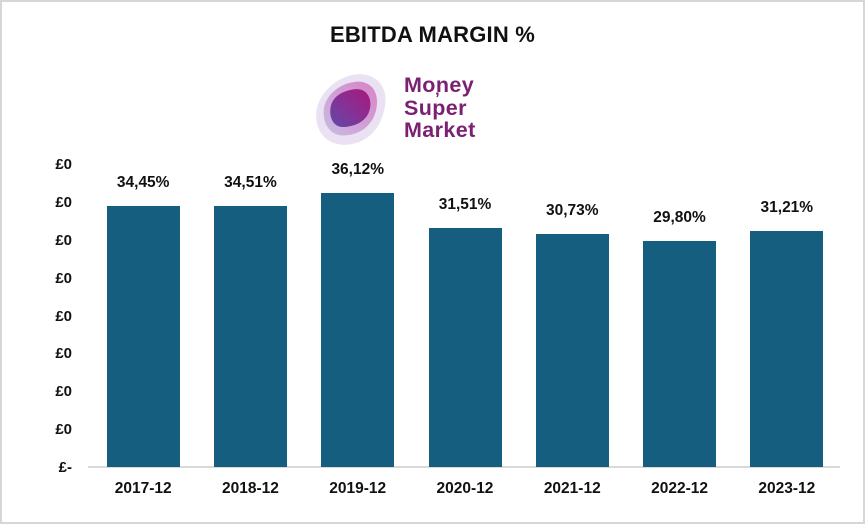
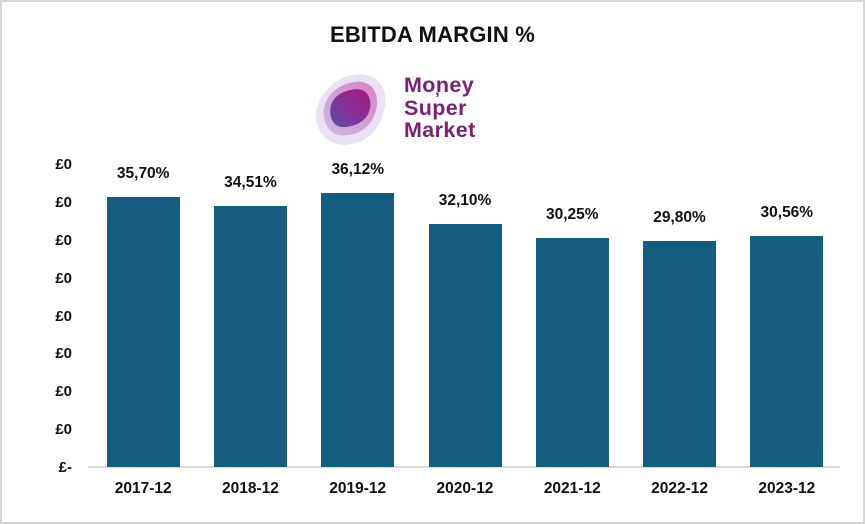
2017-12: 34,45% -> 35,70%
2020-12: 31,51% -> 32,10%
2021-12: 30,73% -> 30,25%
2023-12: 31,21% -> 30,56%
